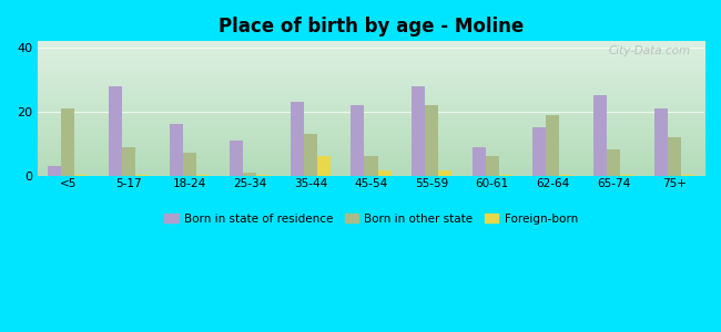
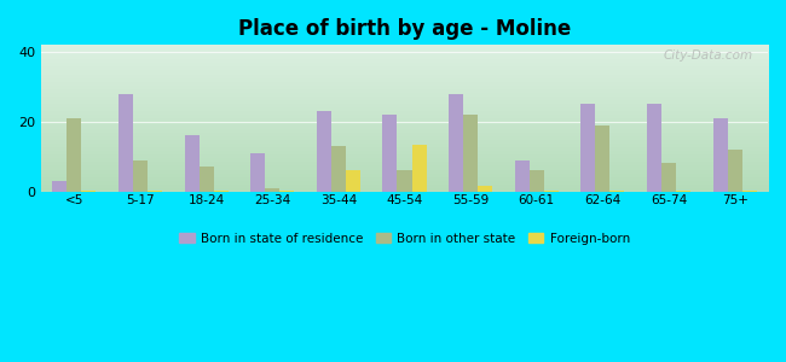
Foreign-born/45-54: 1.5 -> 13.5
Born in state of residence/62-64: 15 -> 25
